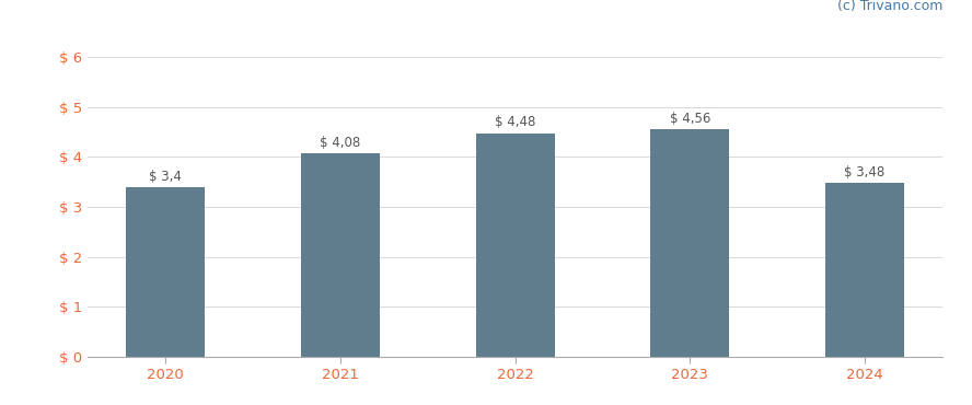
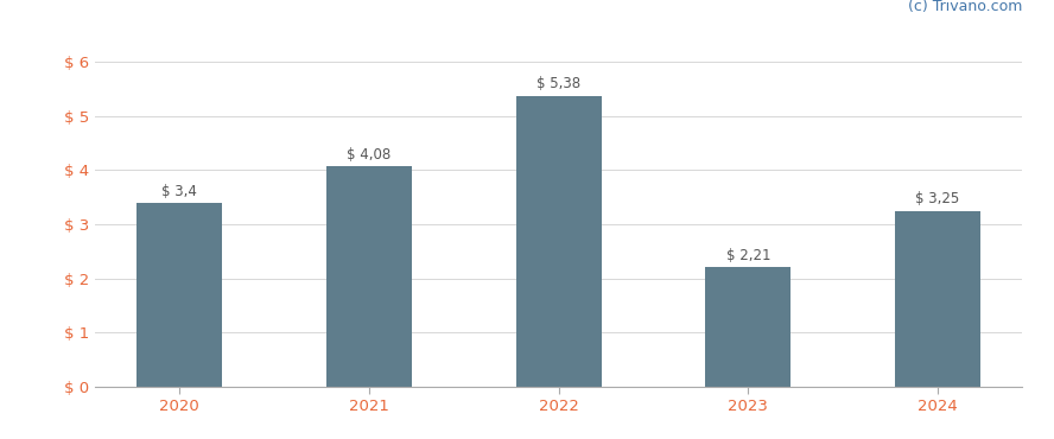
2022: 4,48 -> 5,38
2023: 4,56 -> 2,21
2024: 3,48 -> 3,25
